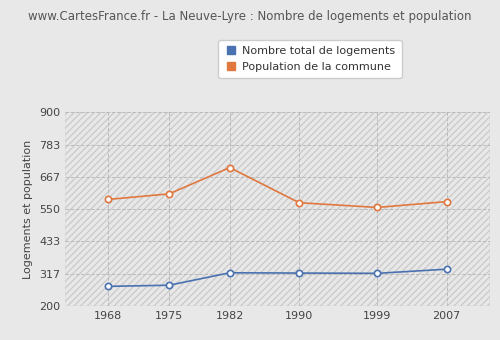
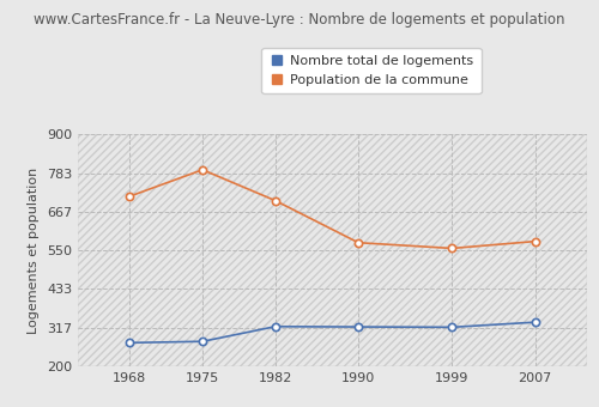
Population de la commune/1968: 585 -> 713
Population de la commune/1975: 605 -> 793
